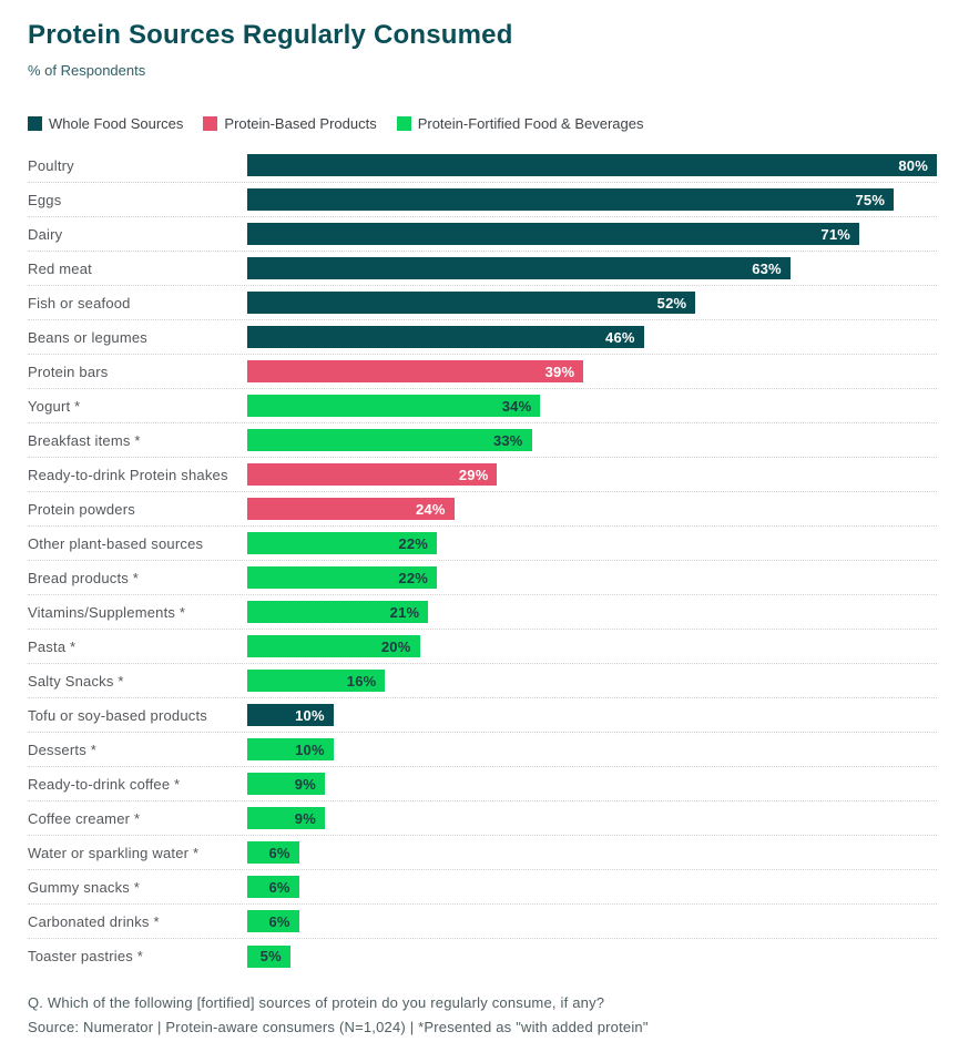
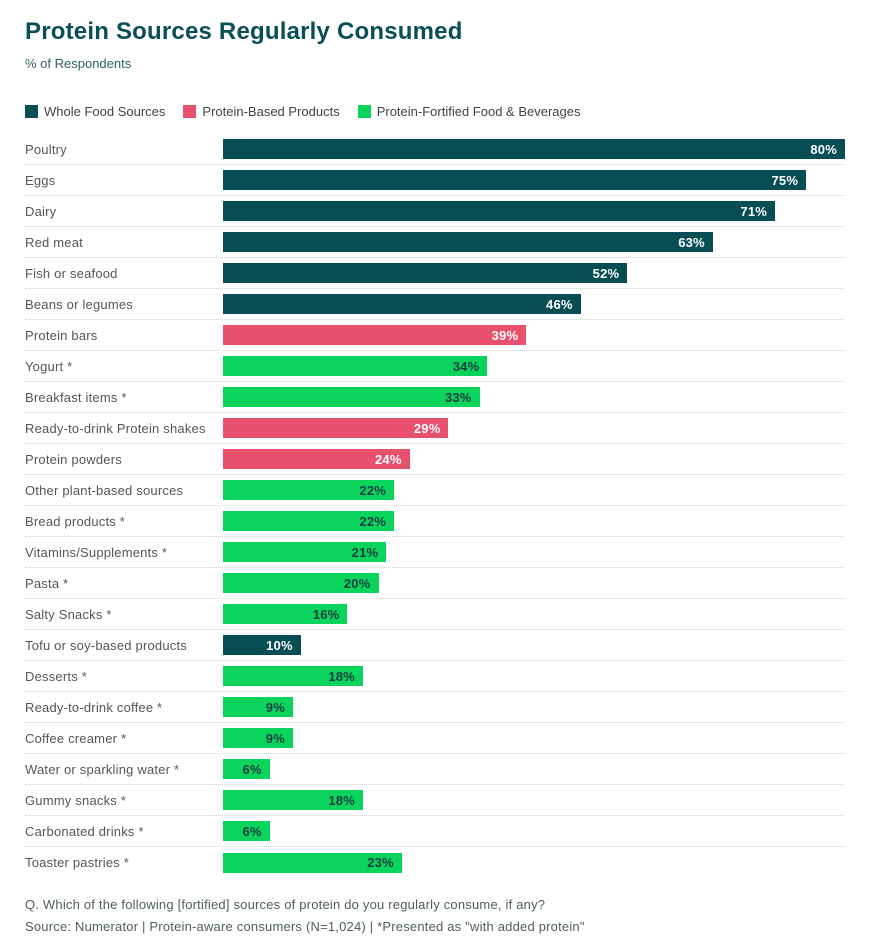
Desserts *: 10% -> 18%
Gummy snacks *: 6% -> 18%
Toaster pastries *: 5% -> 23%
